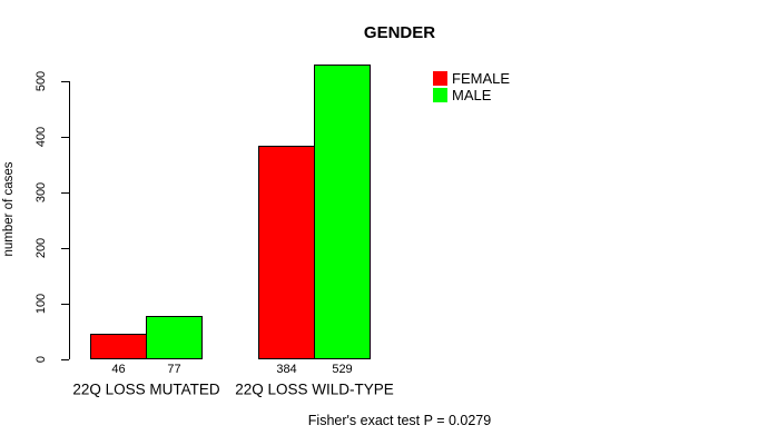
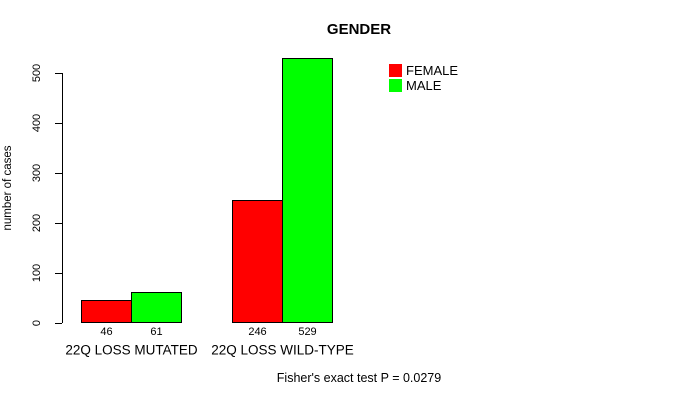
MALE/22Q LOSS MUTATED: 77 -> 61
FEMALE/22Q LOSS WILD-TYPE: 384 -> 246
